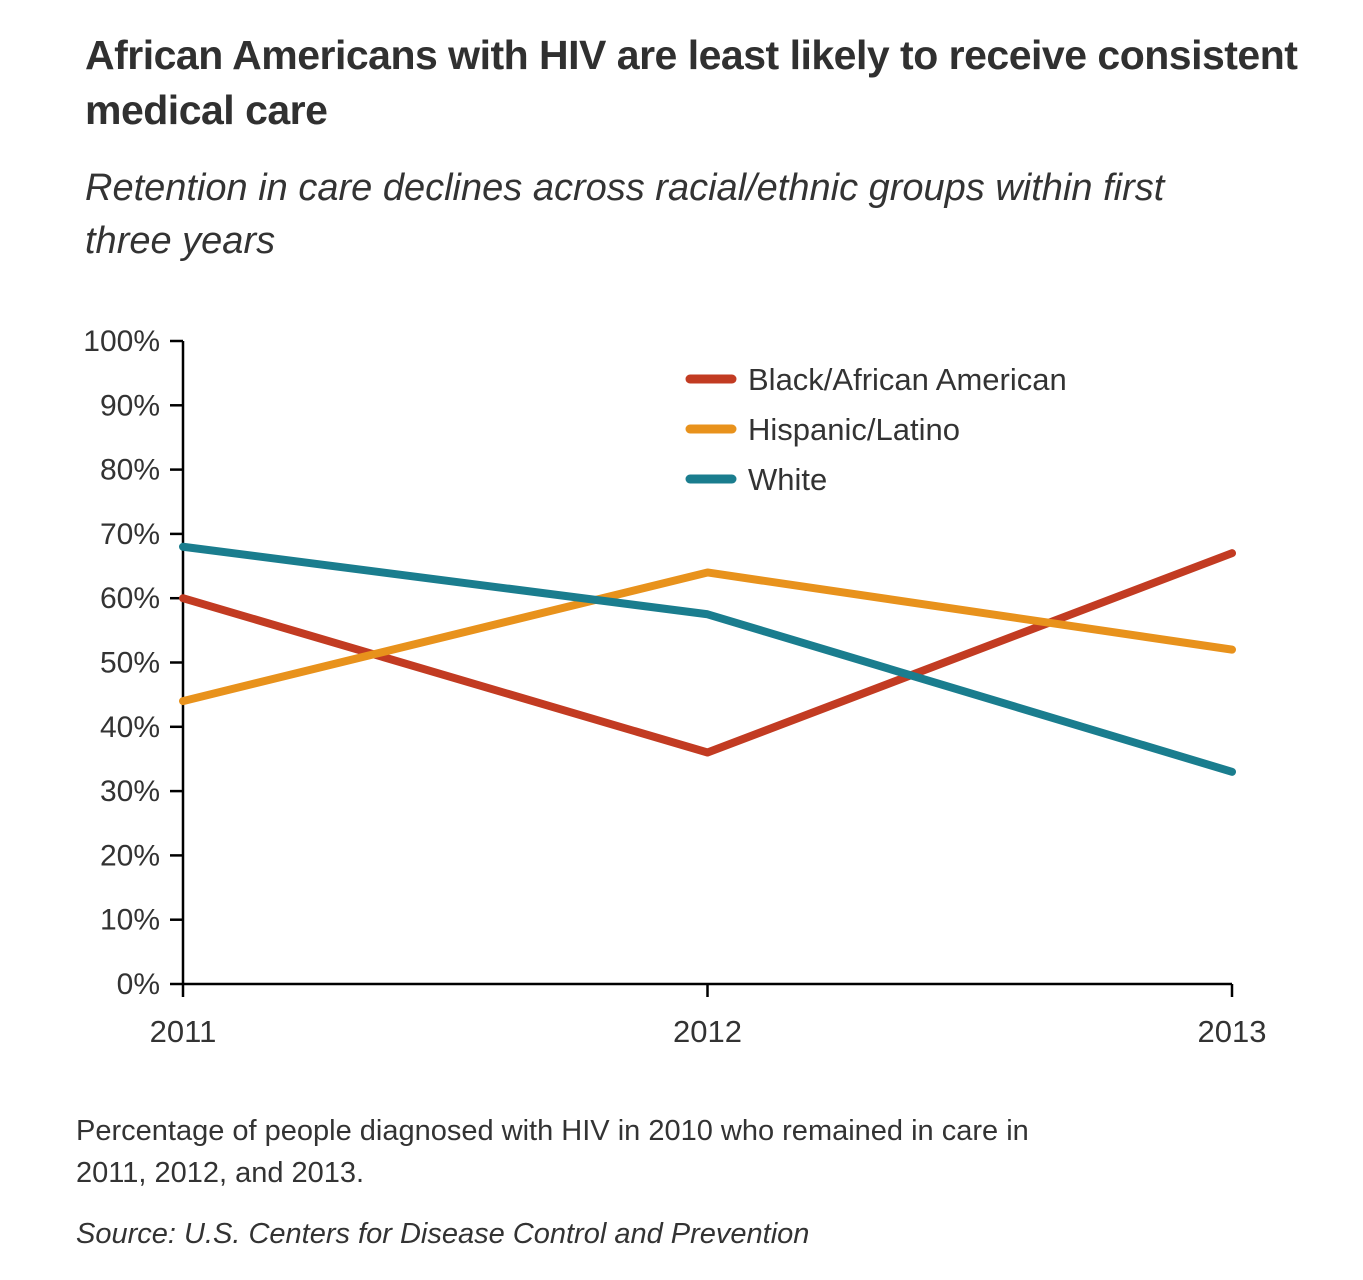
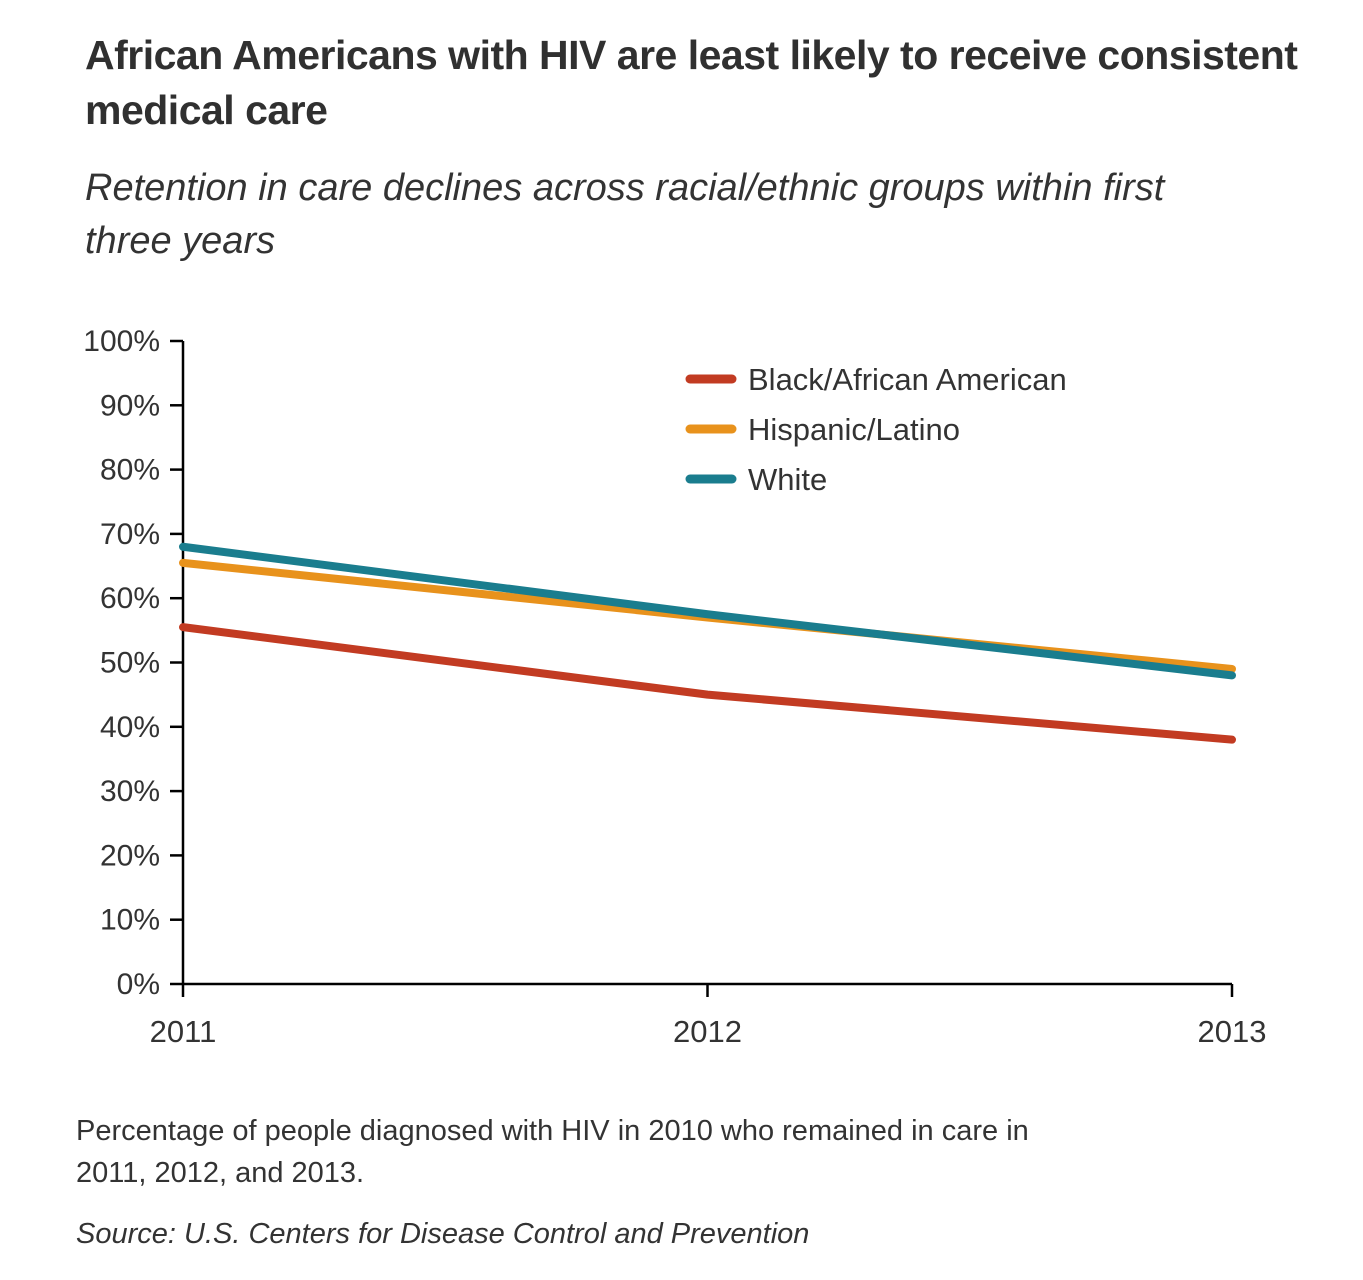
Black/African American/2011: 60% -> 56%
Hispanic/Latino/2011: 44% -> 66%
Black/African American/2012: 36% -> 45%
Hispanic/Latino/2012: 64% -> 57%
Black/African American/2013: 67% -> 38%
Hispanic/Latino/2013: 52% -> 49%
White/2013: 33% -> 48%
